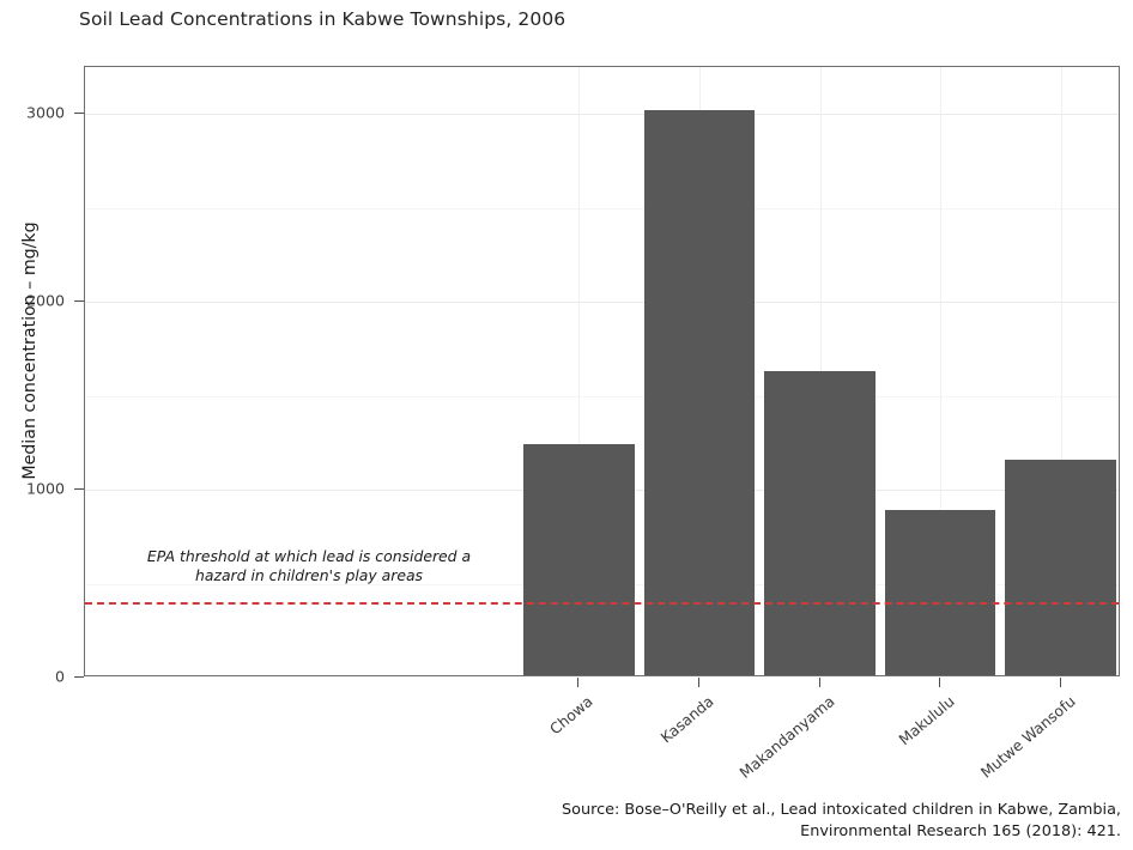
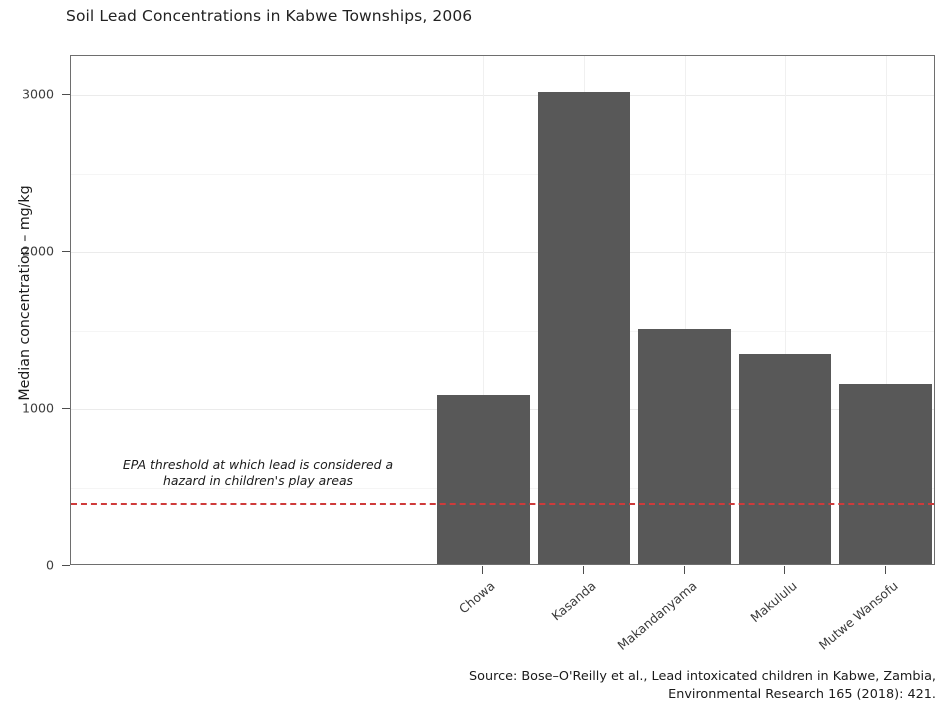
Chowa: 1230 -> 1080
Makandanyama: 1620 -> 1500
Makululu: 880 -> 1340
